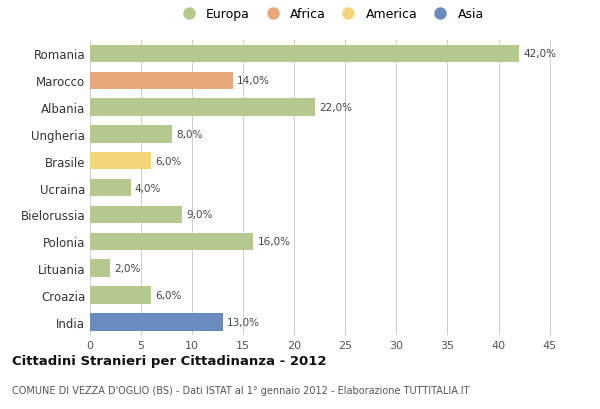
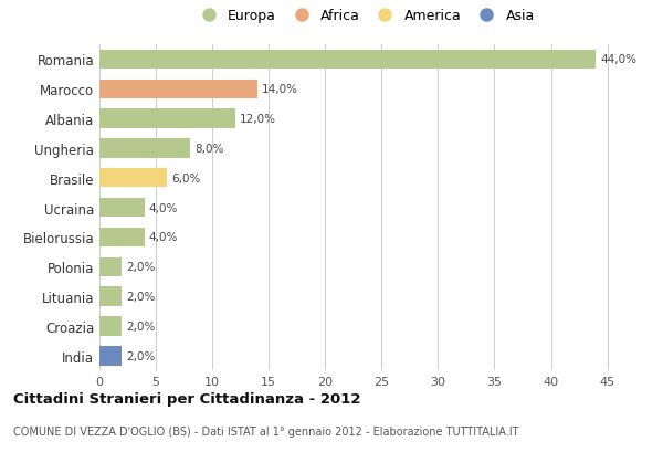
Romania: 42,0% -> 44,0%
Albania: 22,0% -> 12,0%
Bielorussia: 9,0% -> 4,0%
Polonia: 16,0% -> 2,0%
Croazia: 6,0% -> 2,0%
India: 13,0% -> 2,0%
